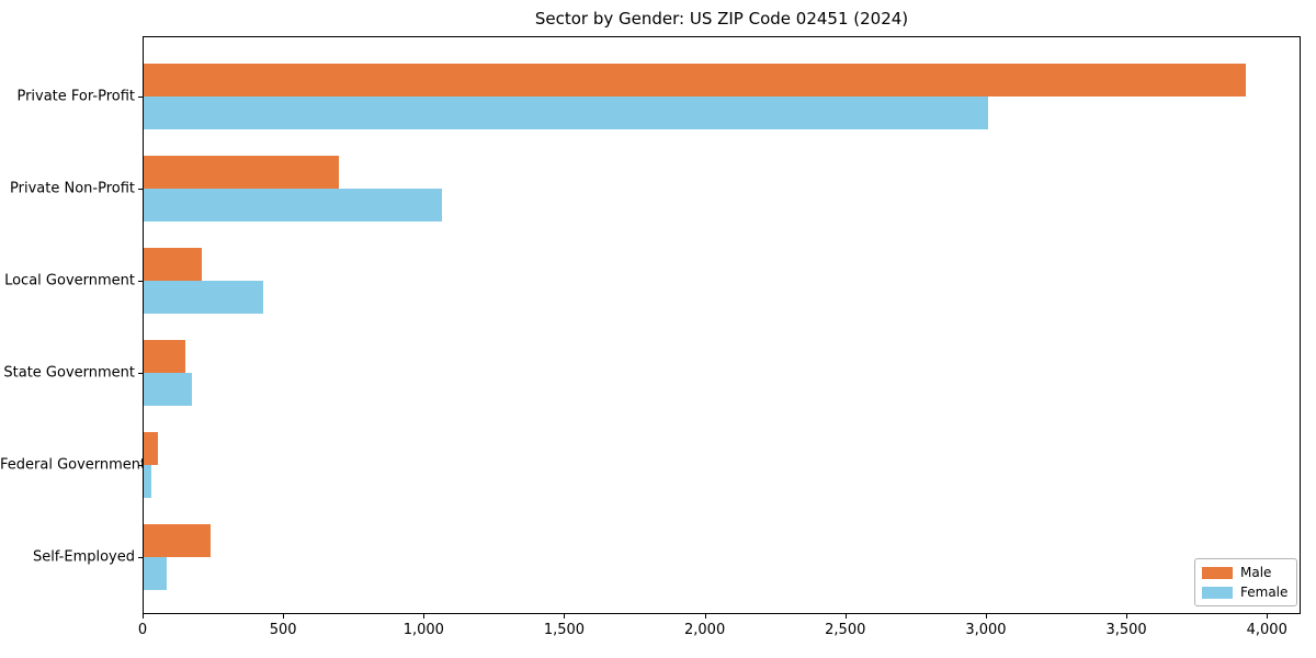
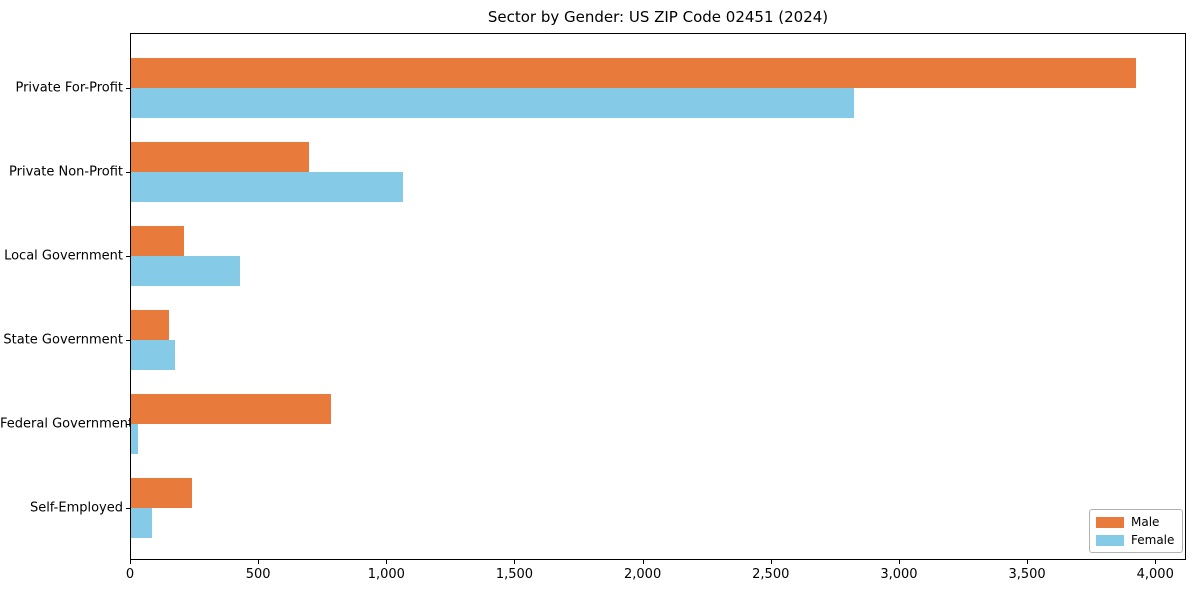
Female/Private For-Profit: 3000 -> 2820
Male/Federal Government: 50 -> 780
